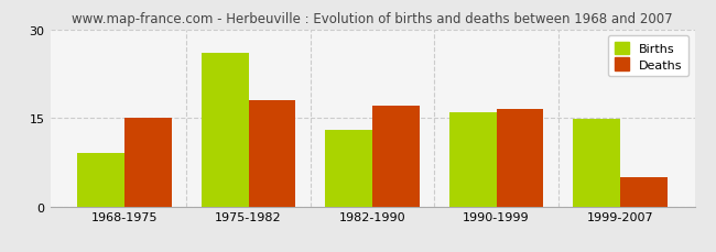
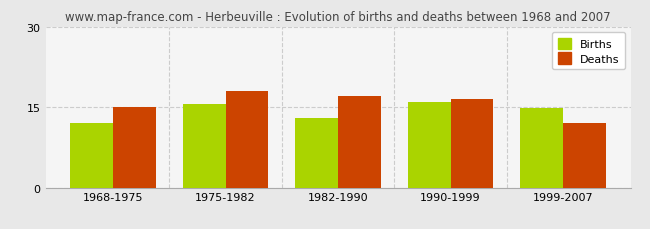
Births/1968-1975: 9.0 -> 12.0
Births/1975-1982: 26.0 -> 15.5
Deaths/1999-2007: 5.0 -> 12.0
